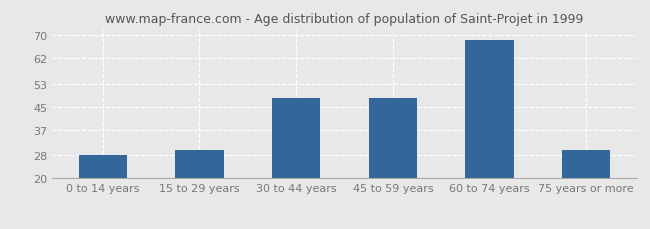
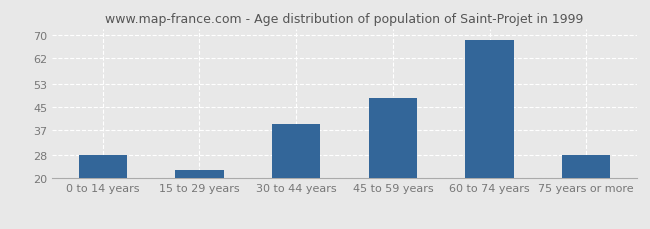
15 to 29 years: 30 -> 23
30 to 44 years: 48 -> 39
75 years or more: 30 -> 28
